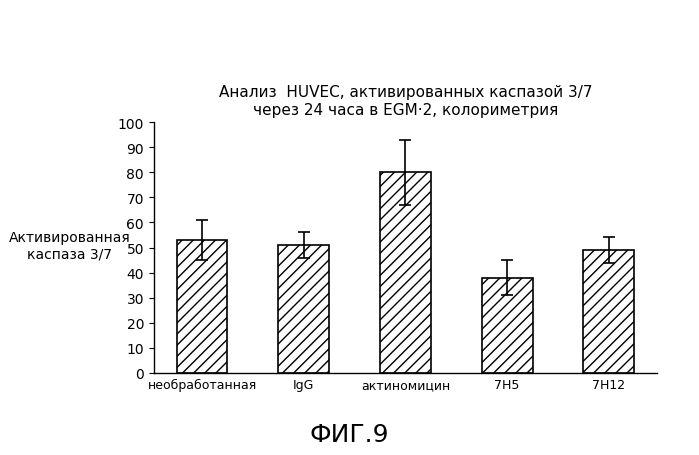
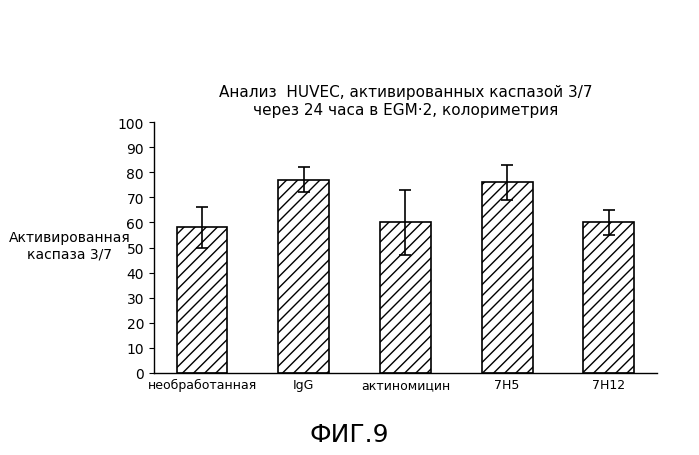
необработанная: 53 -> 58
IgG: 51 -> 77
актиномицин: 80 -> 60
7H5: 38 -> 76
7H12: 49 -> 60
